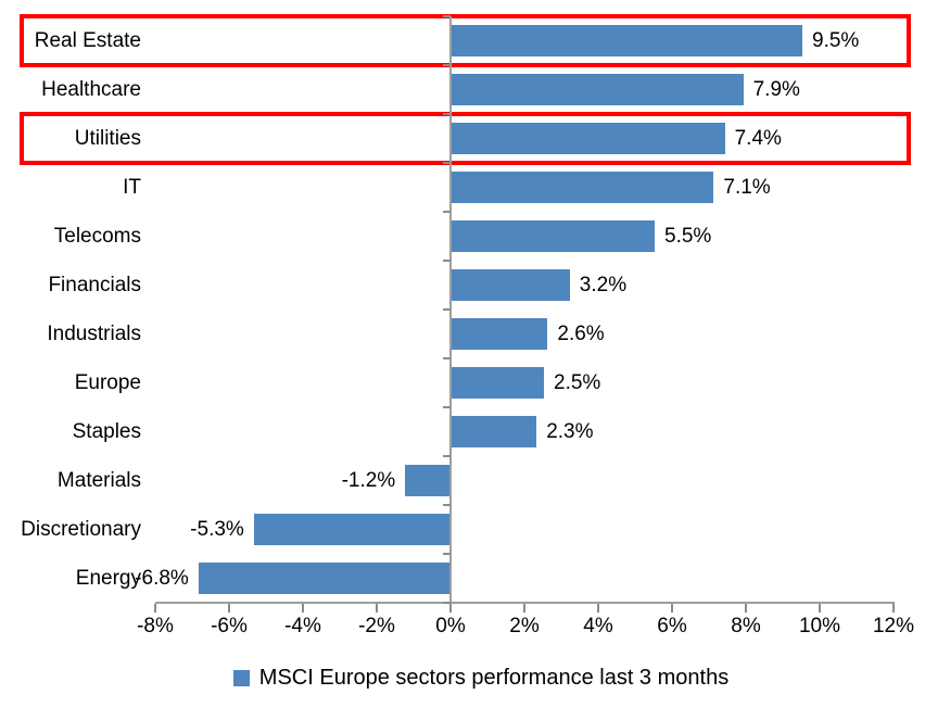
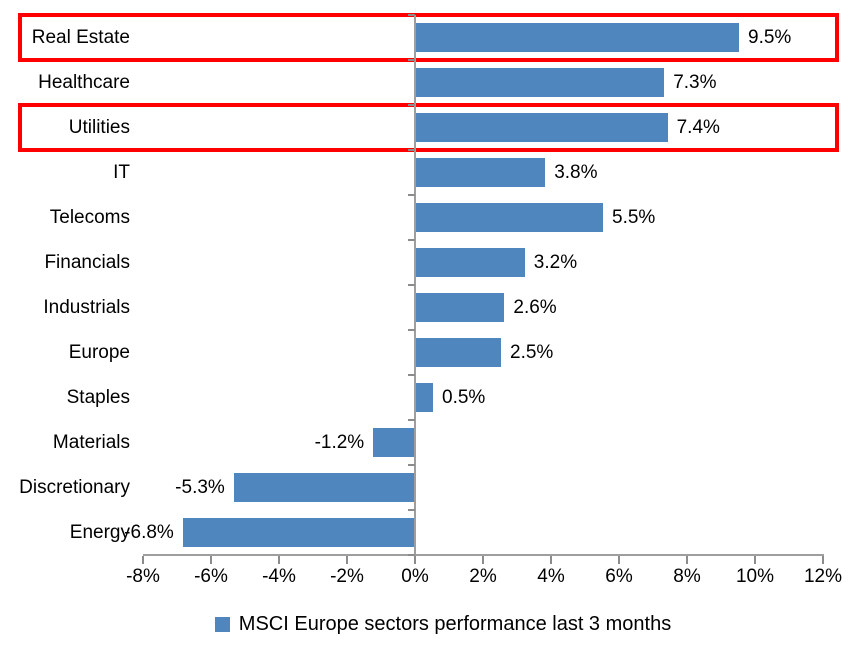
Healthcare: 7.9% -> 7.3%
IT: 7.1% -> 3.8%
Staples: 2.3% -> 0.5%
